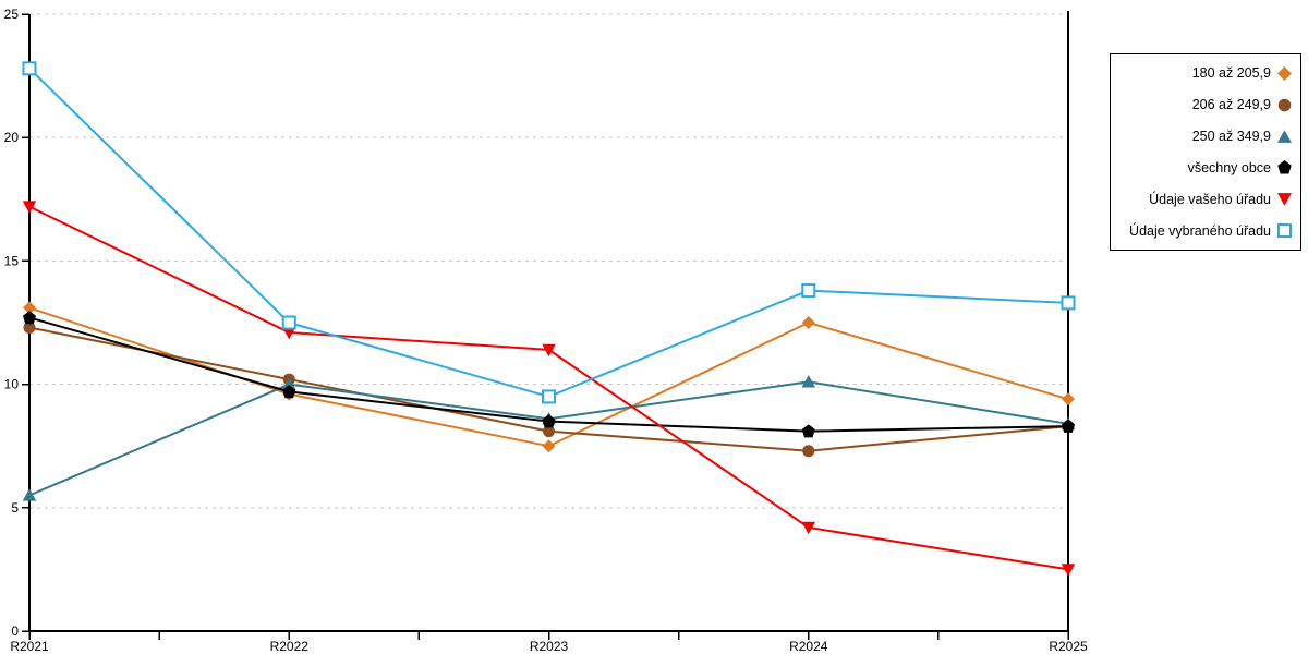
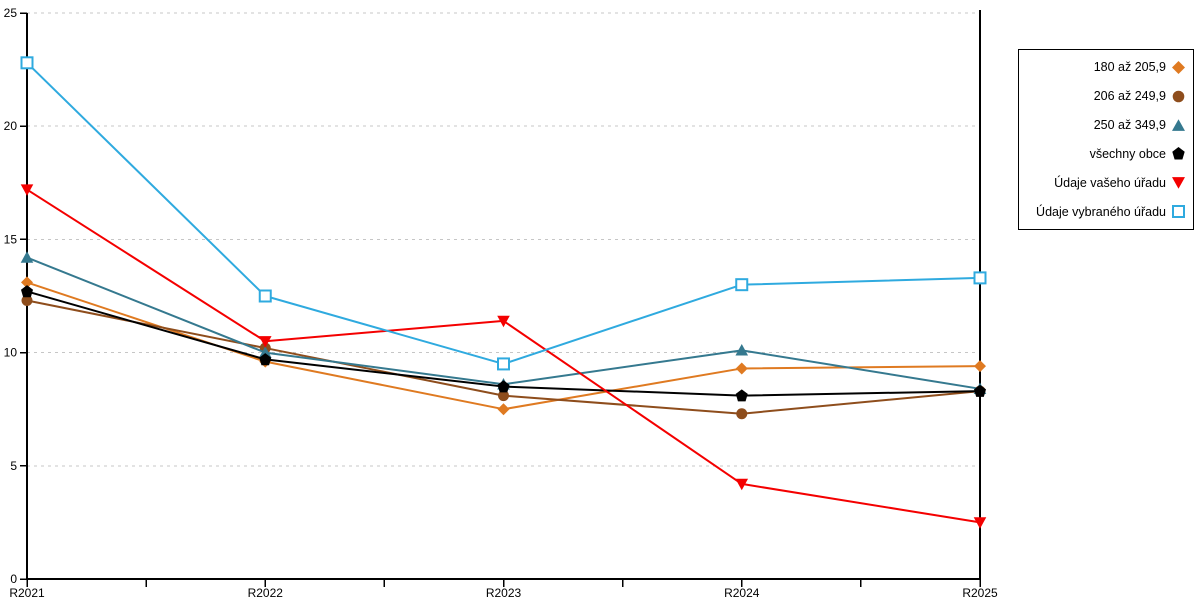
250 až 349,9/R2021: 5.5 -> 14.2
Údaje vašeho úřadu/R2022: 12.1 -> 10.5
180 až 205,9/R2024: 12.5 -> 9.3
Údaje vybraného úřadu/R2024: 13.8 -> 13.0
